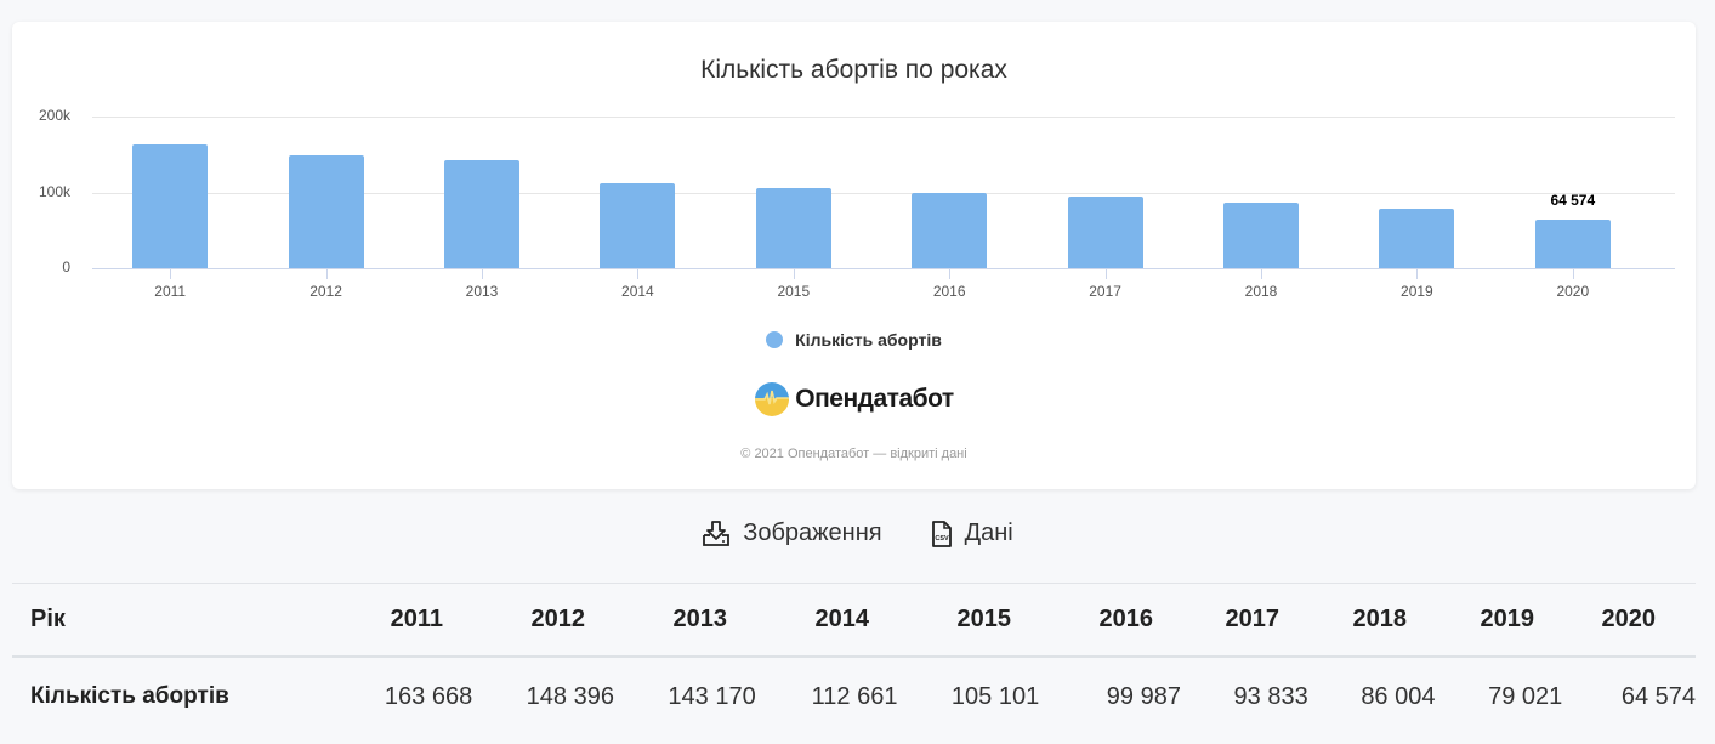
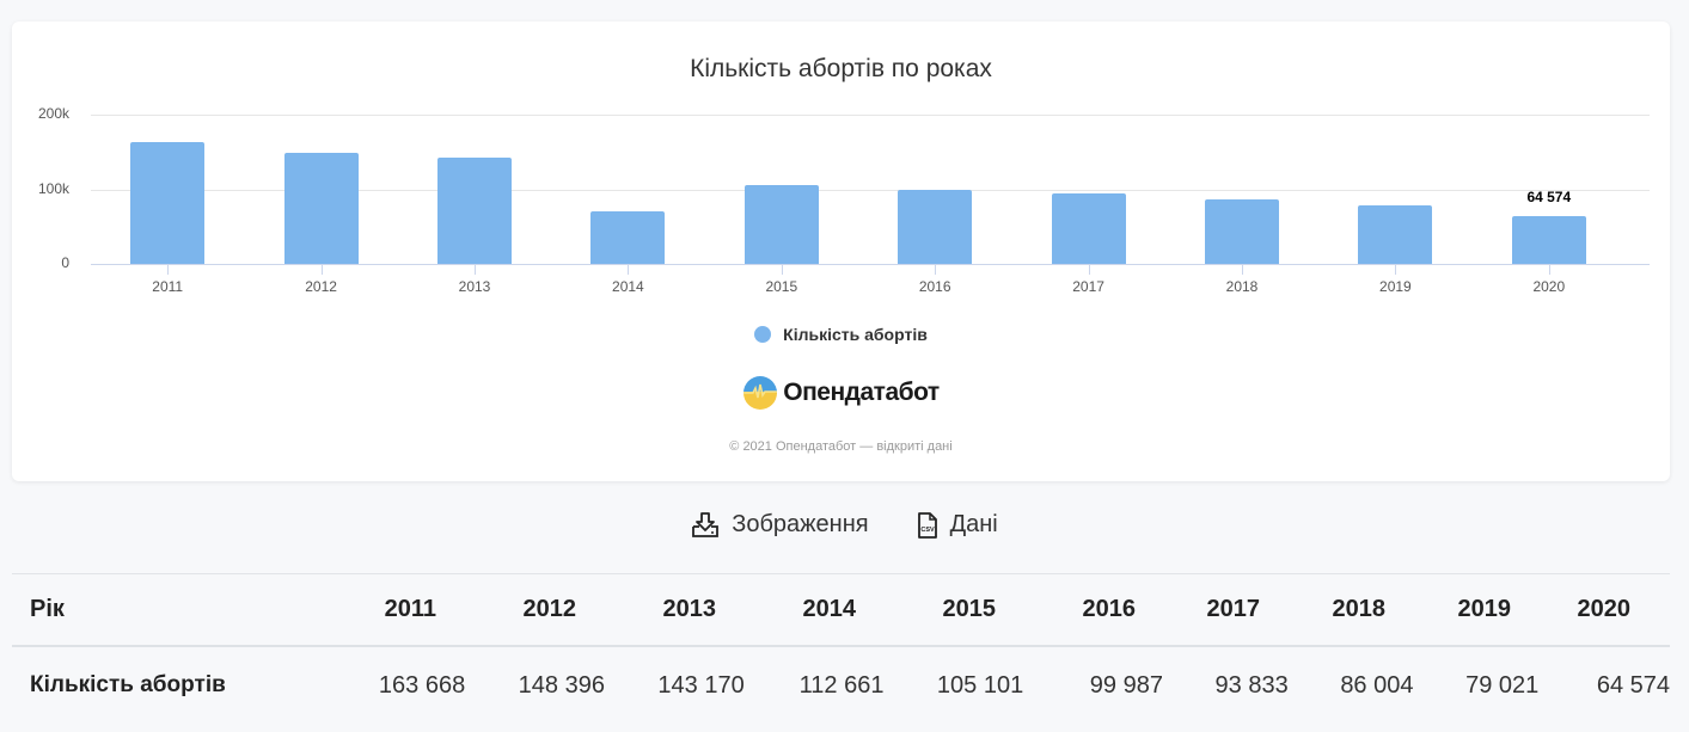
2014: 110k -> 70k
